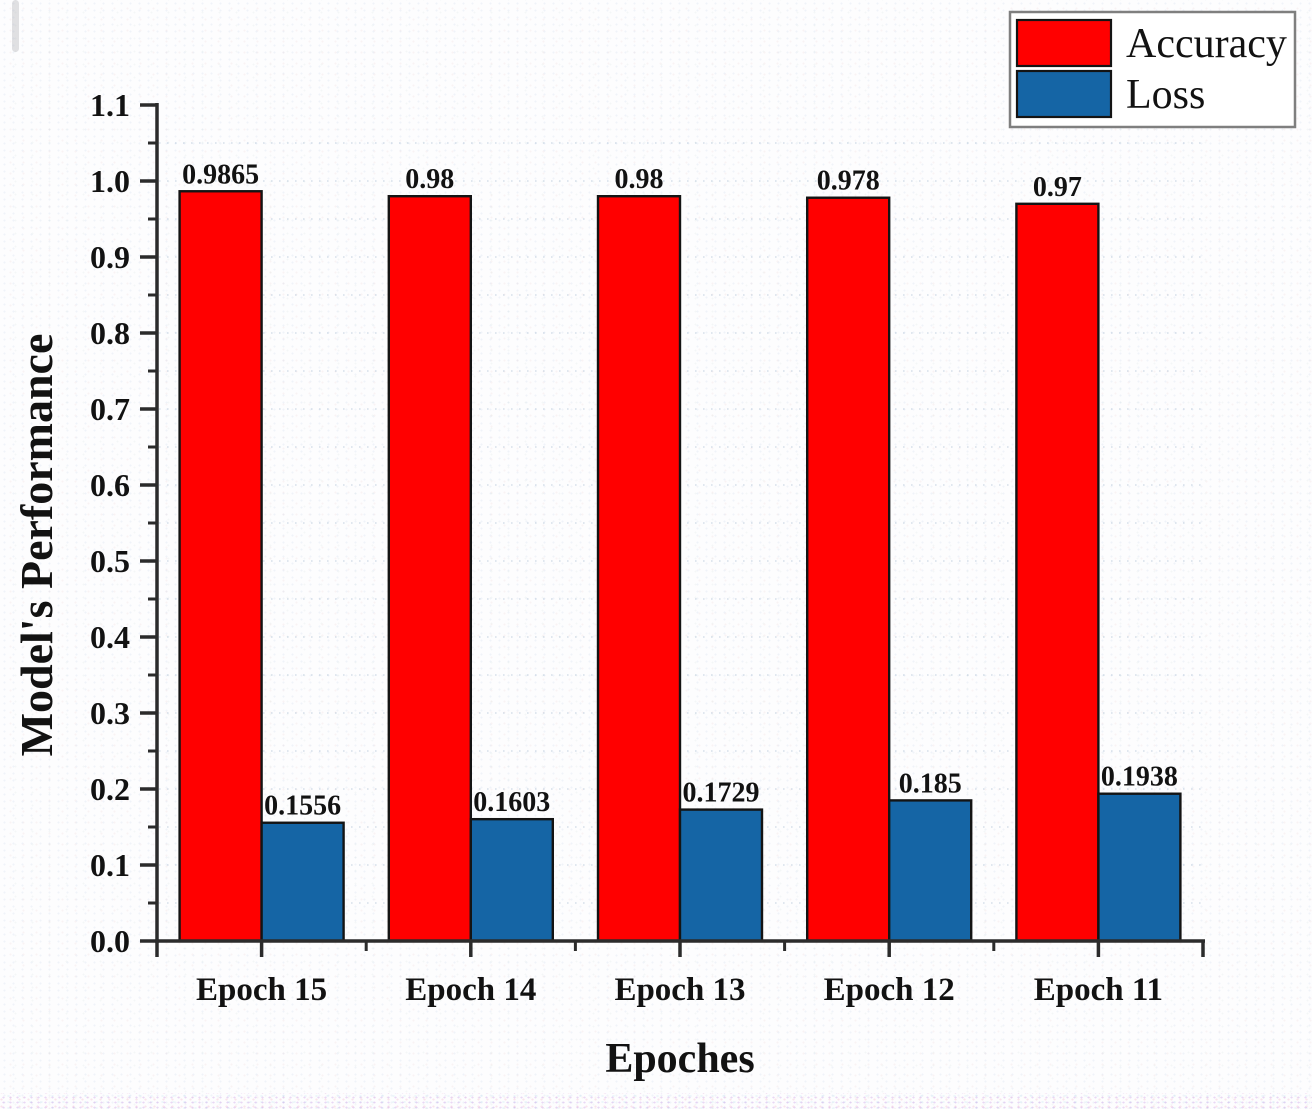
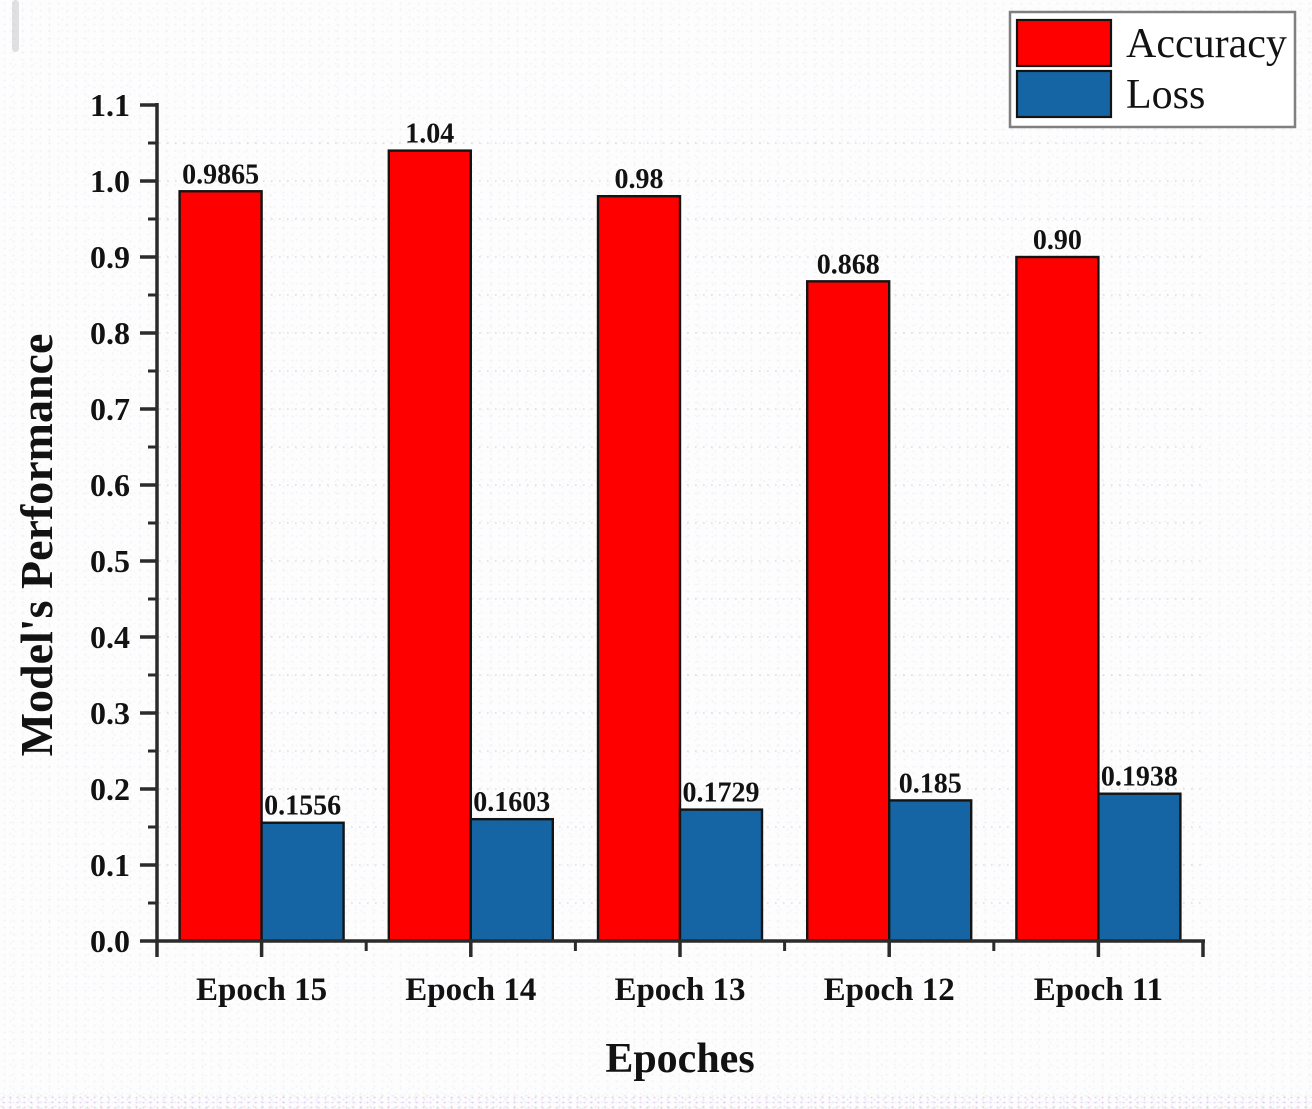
Accuracy/Epoch 14: 0.98 -> 1.04
Accuracy/Epoch 12: 0.978 -> 0.868
Accuracy/Epoch 11: 0.97 -> 0.90
